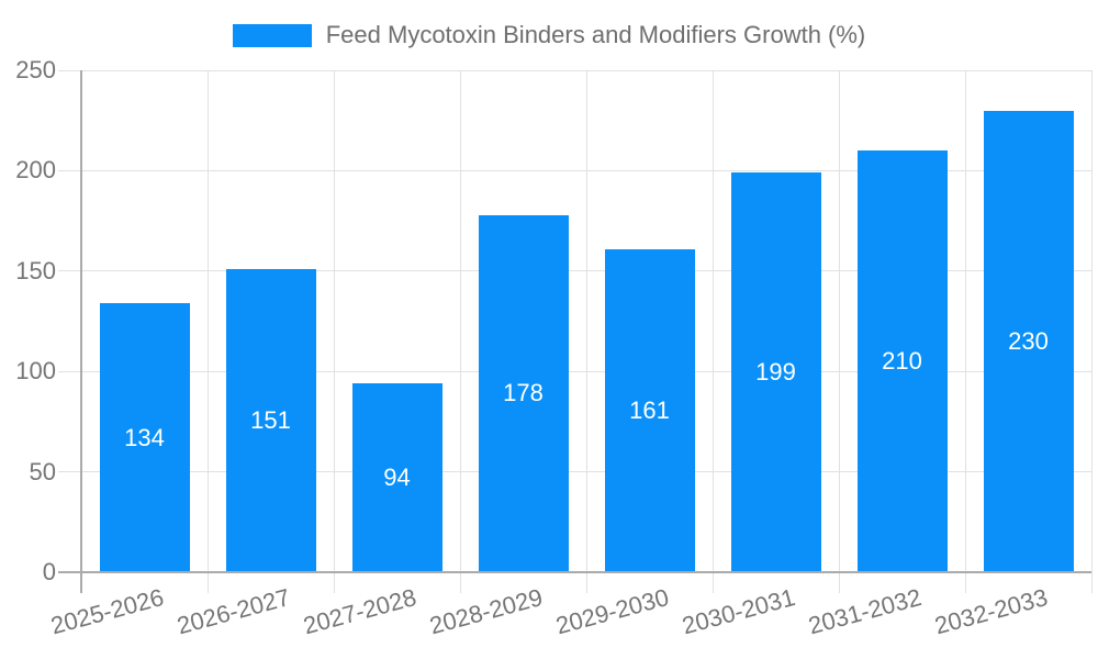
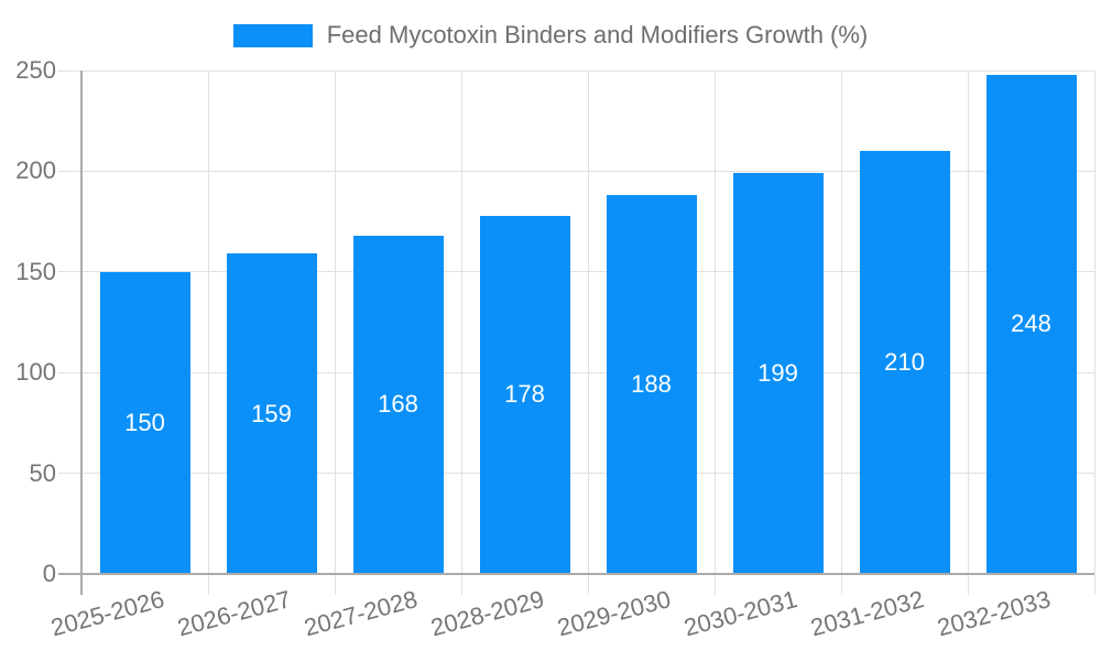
2025-2026: 134 -> 150
2026-2027: 151 -> 159
2027-2028: 94 -> 168
2029-2030: 161 -> 188
2032-2033: 230 -> 248
